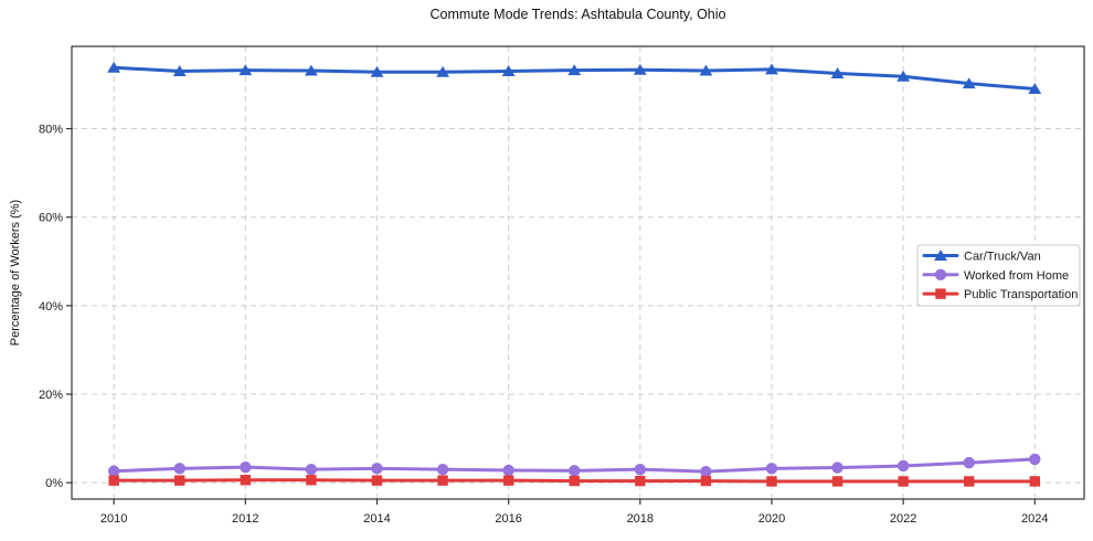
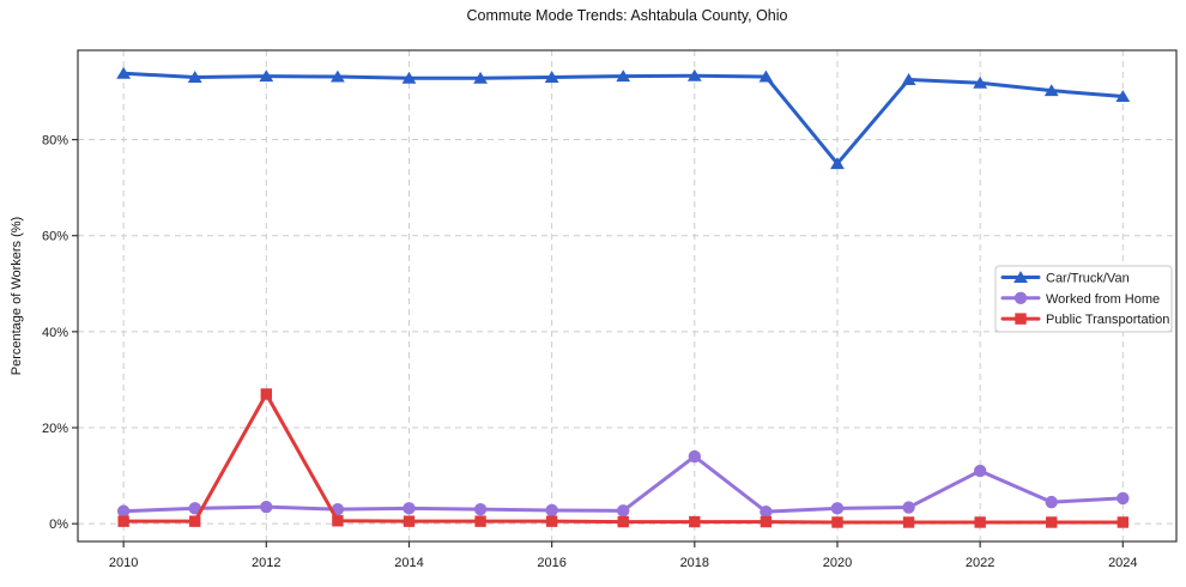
Public Transportation/2012: 1% -> 27%
Worked from Home/2018: 3% -> 14%
Car/Truck/Van/2020: 93% -> 75%
Worked from Home/2022: 4% -> 11%
